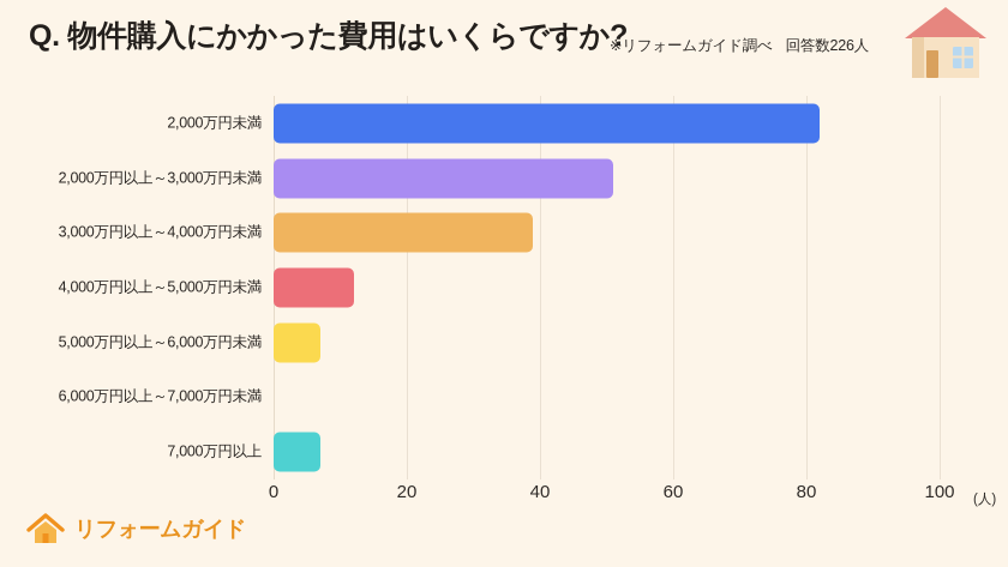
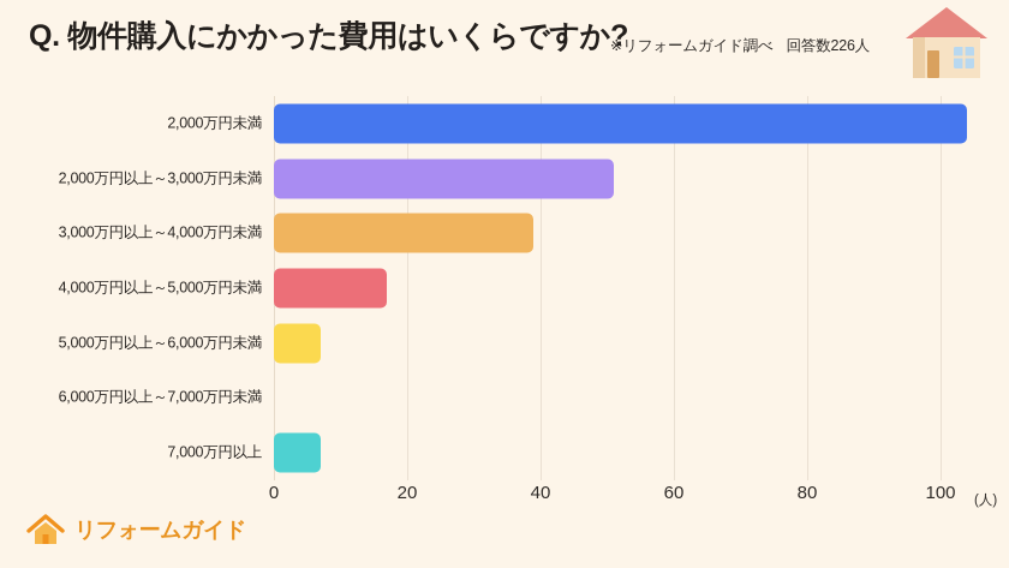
2,000万円未満: 82 -> 104
4,000万円以上～5,000万円未満: 12 -> 17
